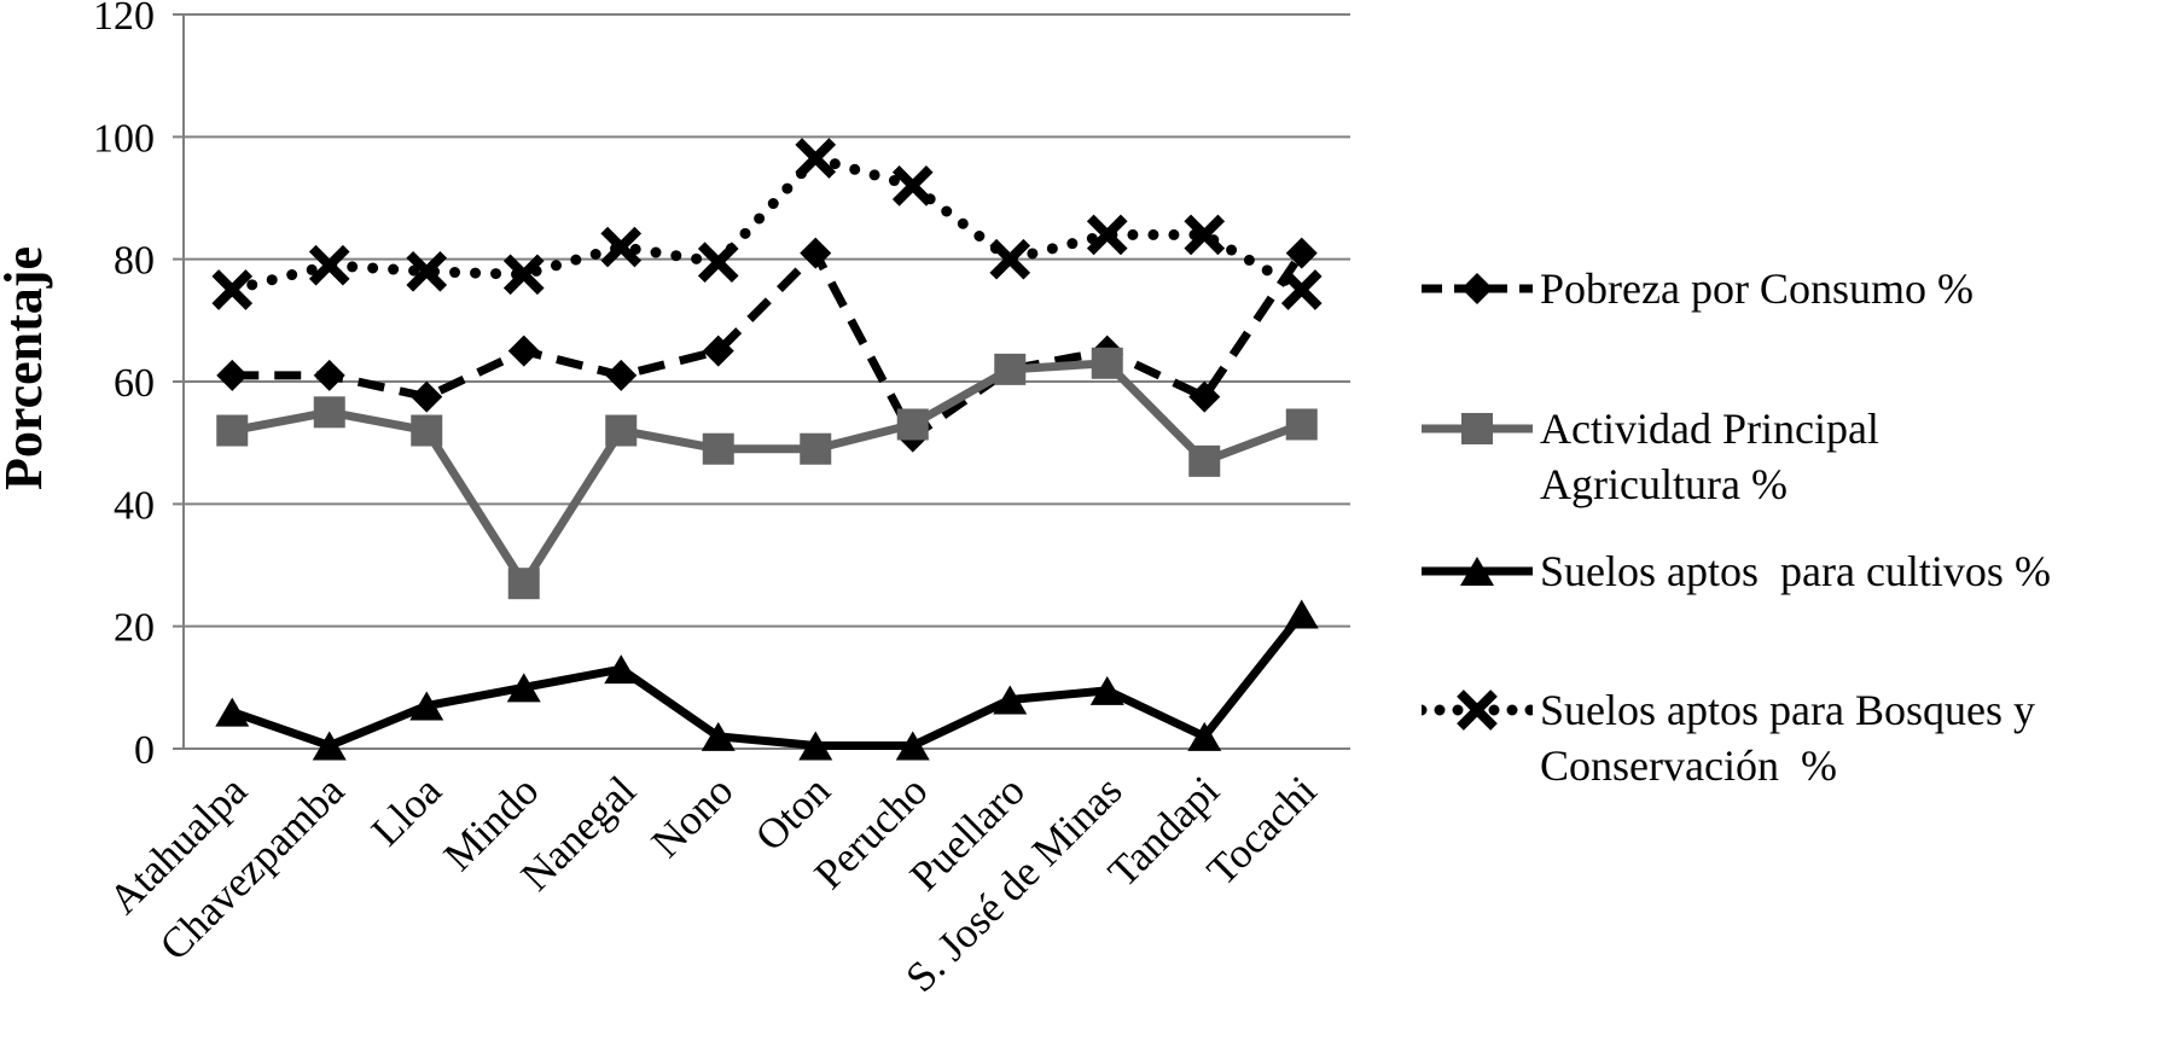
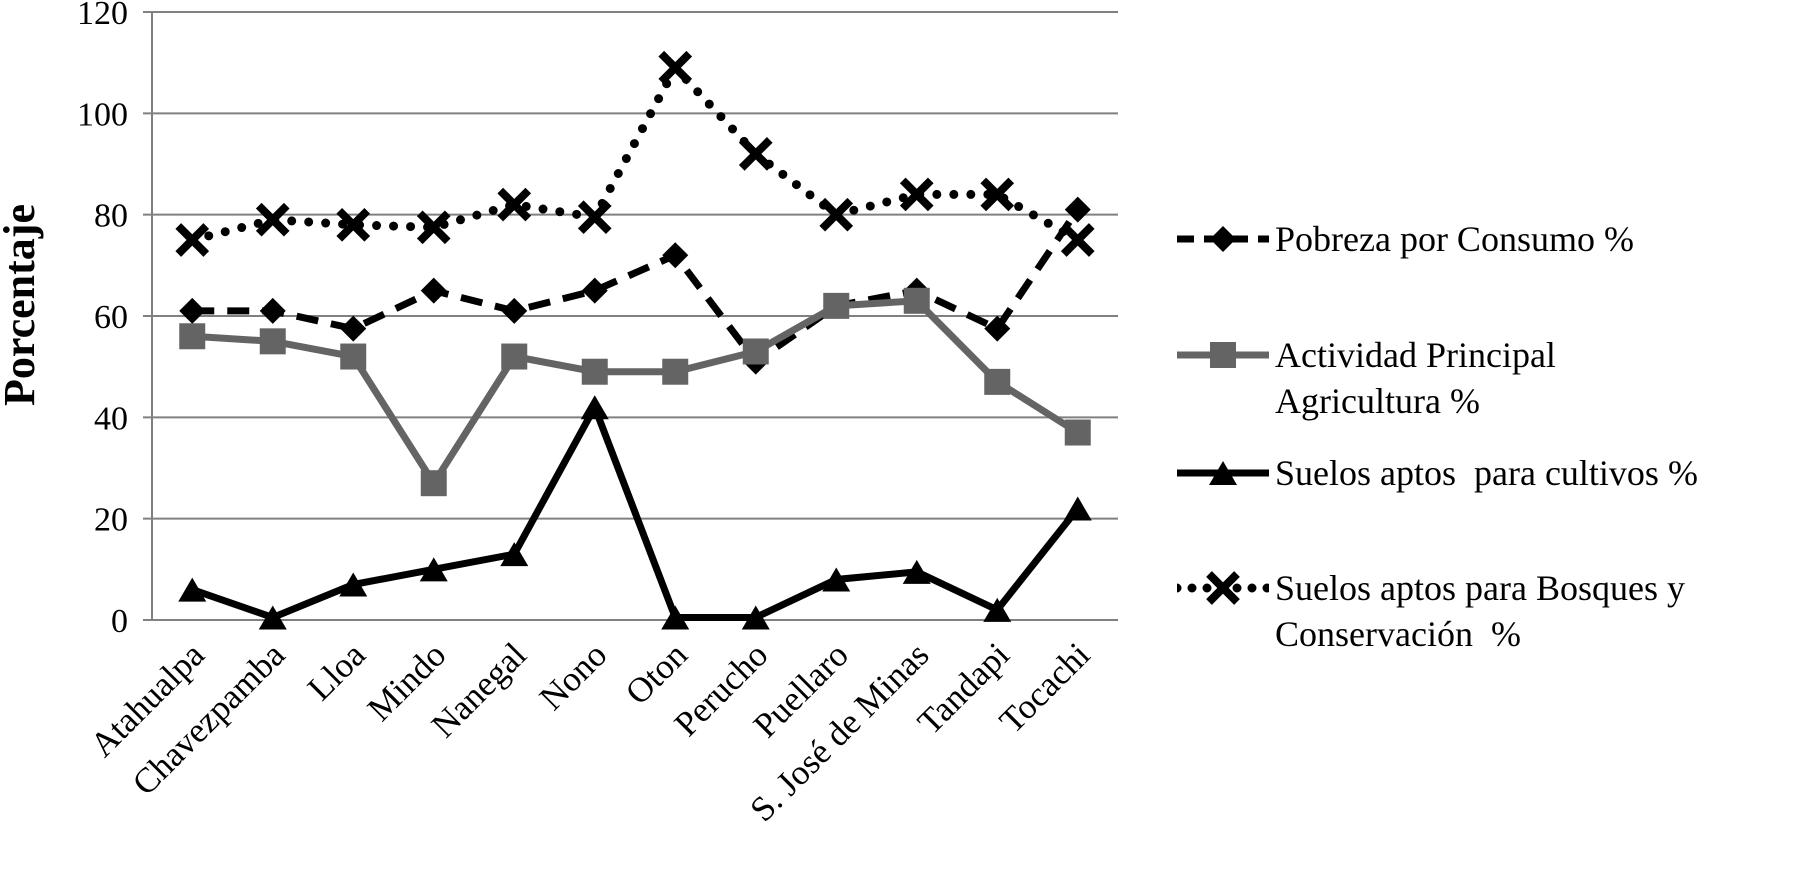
Actividad Principal Agricultura %/Atahualpa: 52 -> 56
Suelos aptos para cultivos %/Nono: 2 -> 42
Pobreza por Consumo %/Oton: 81 -> 72
Suelos aptos para Bosques y Conservación %/Oton: 96 -> 109
Actividad Principal Agricultura %/Tocachi: 53 -> 37
